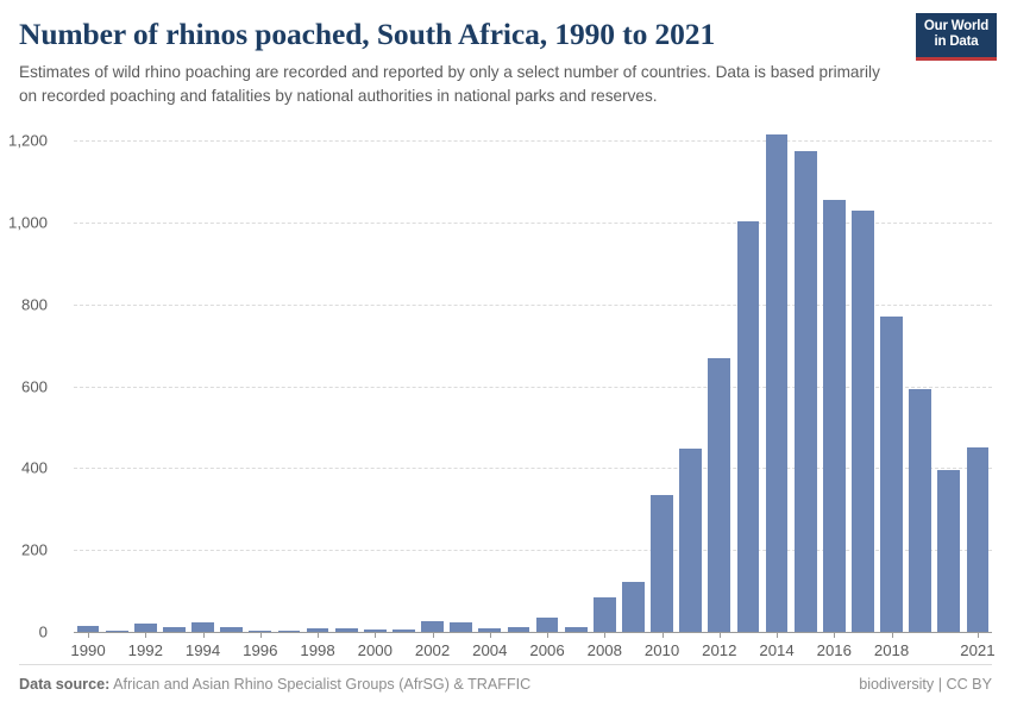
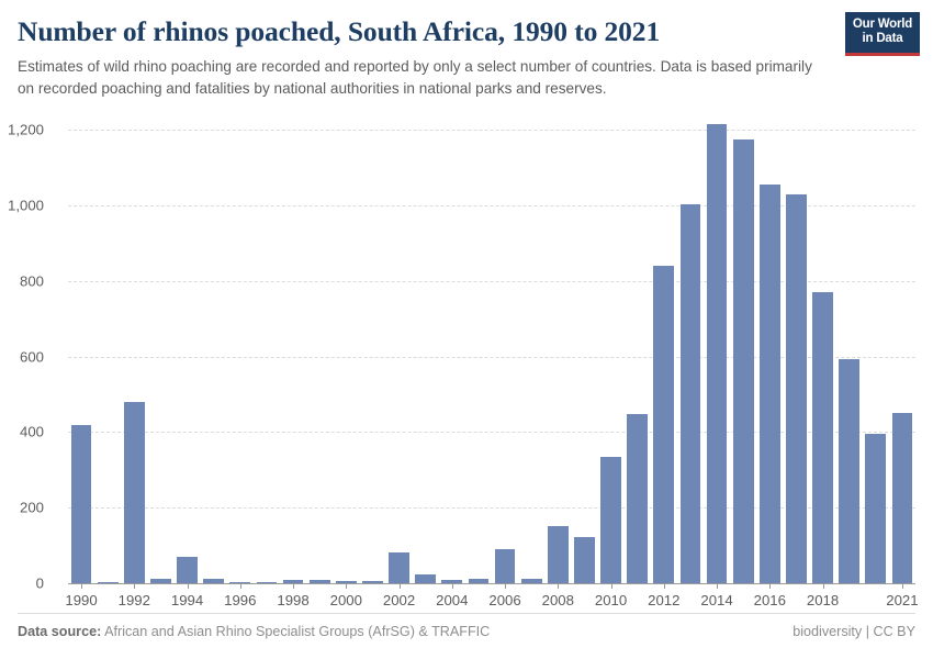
1990: 10 -> 420
1992: 20 -> 480
1994: 20 -> 70
2002: 20 -> 80
2006: 40 -> 90
2008: 80 -> 150
2012: 670 -> 840
